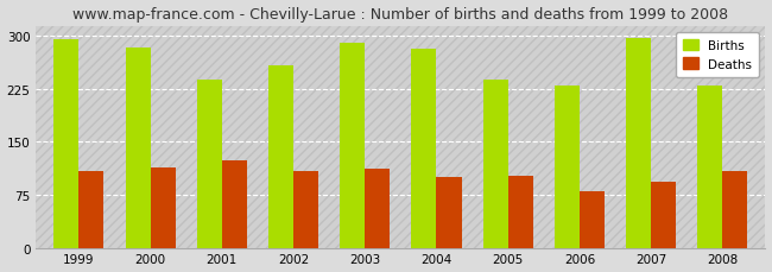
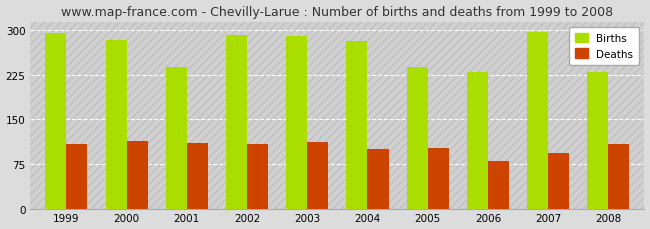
Deaths/2001: 124 -> 111
Births/2002: 258 -> 292
